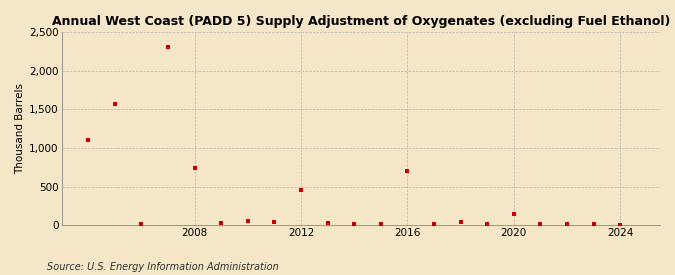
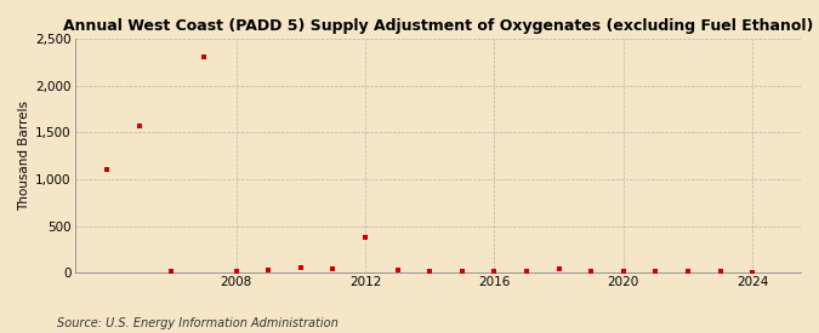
2008: 740 -> 20
2012: 460 -> 380
2016: 700 -> 20
2020: 140 -> 10
